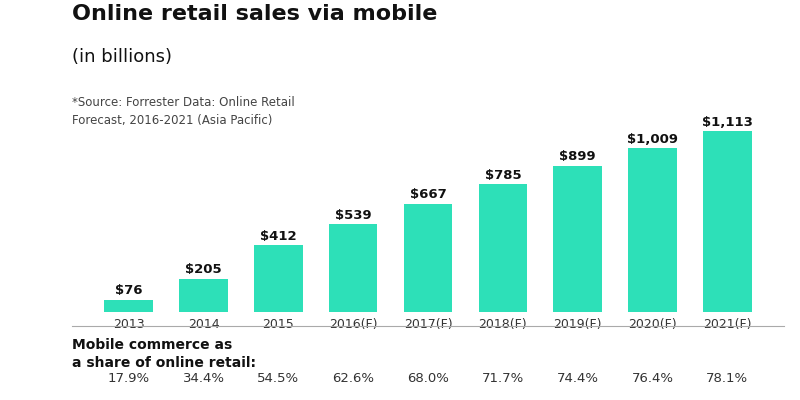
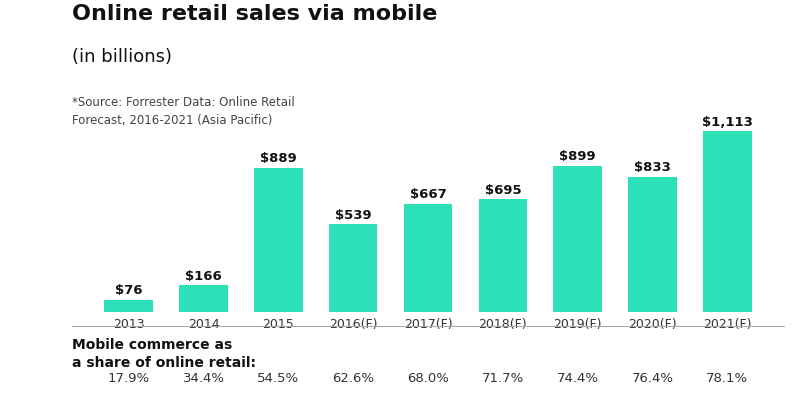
2014: $205 -> $166
2015: $412 -> $889
2018(F): $785 -> $695
2020(F): $1,009 -> $833
